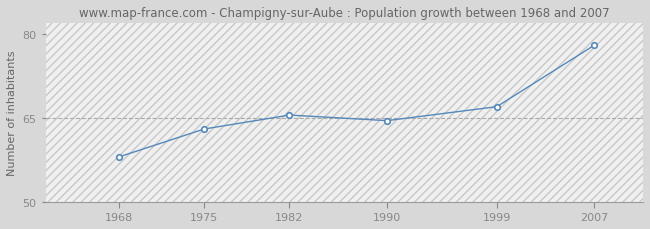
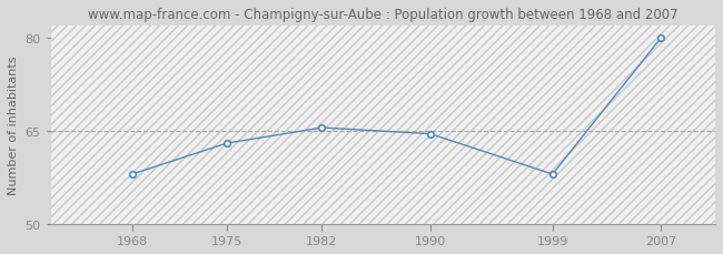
1999: 67.0 -> 58.0
2007: 78.0 -> 80.0
